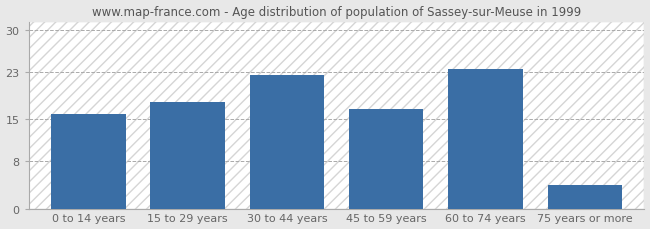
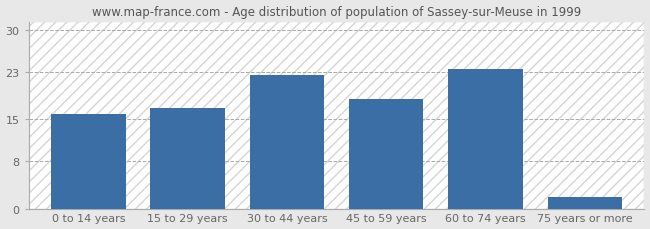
15 to 29 years: 18.0 -> 17.0
45 to 59 years: 16.8 -> 18.5
75 years or more: 4.0 -> 2.0
